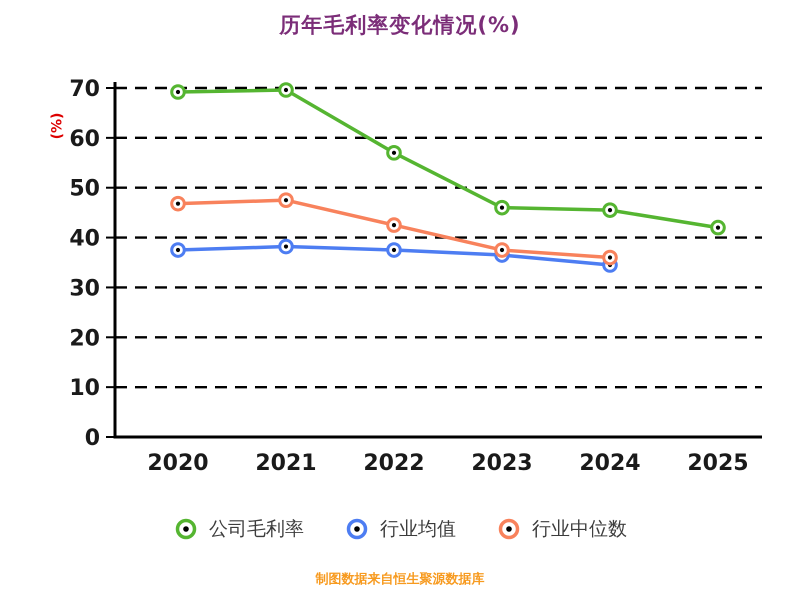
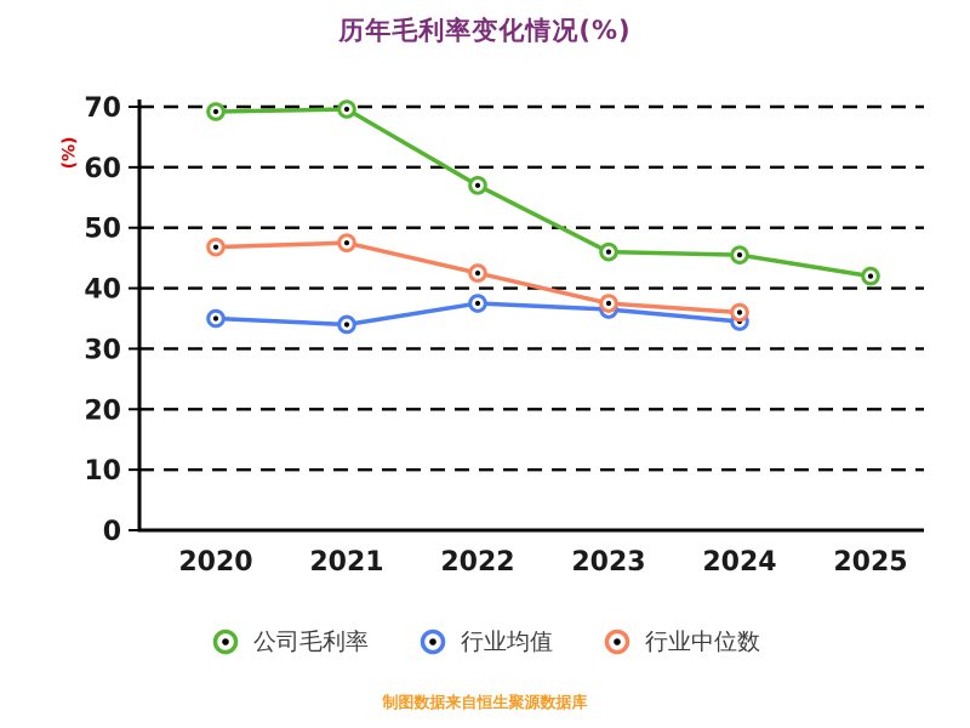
行业均值/2020: 38 -> 35
行业均值/2021: 38 -> 34
